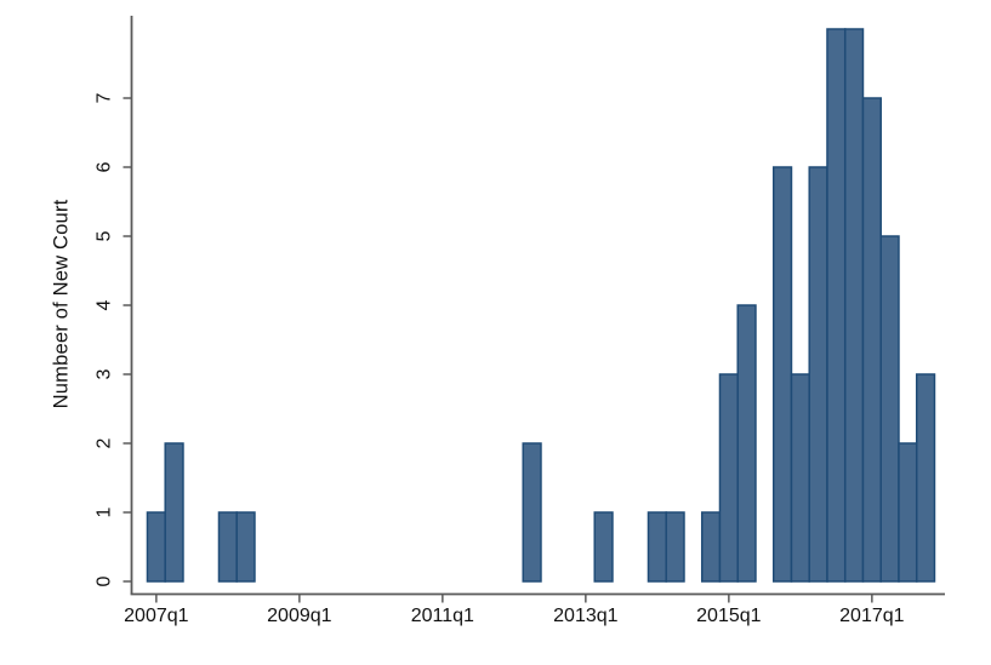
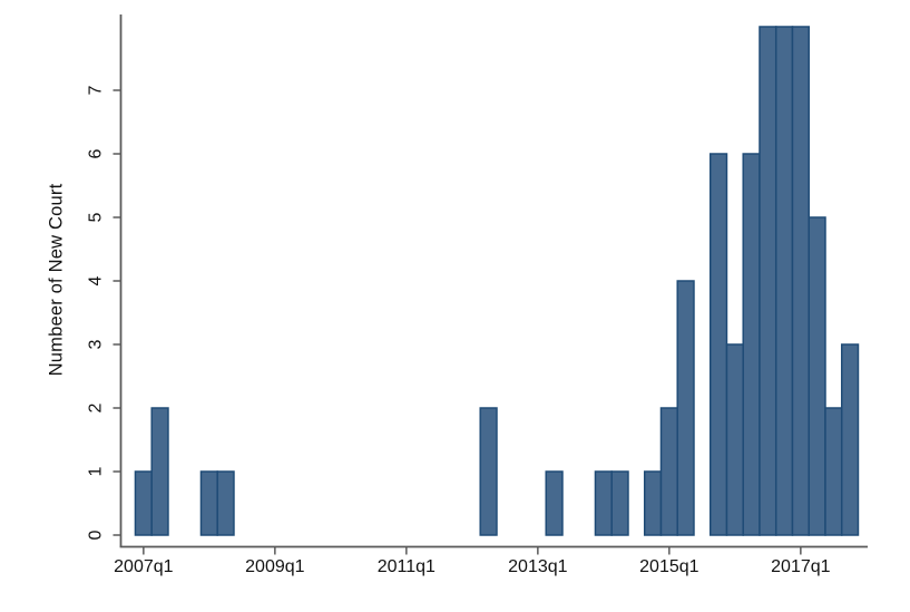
2015q1: 3 -> 2
2017q1: 7 -> 8
